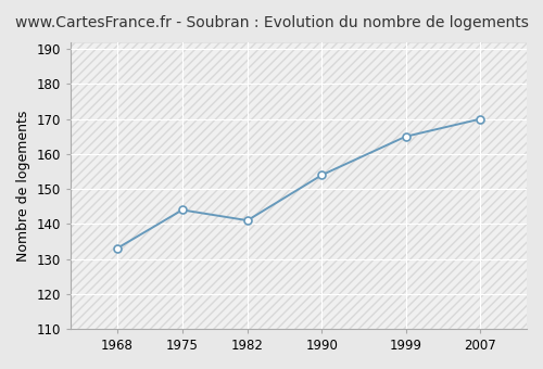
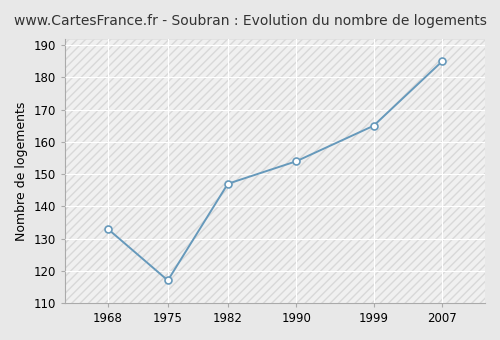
1975: 144 -> 117
1982: 141 -> 147
2007: 170 -> 185
